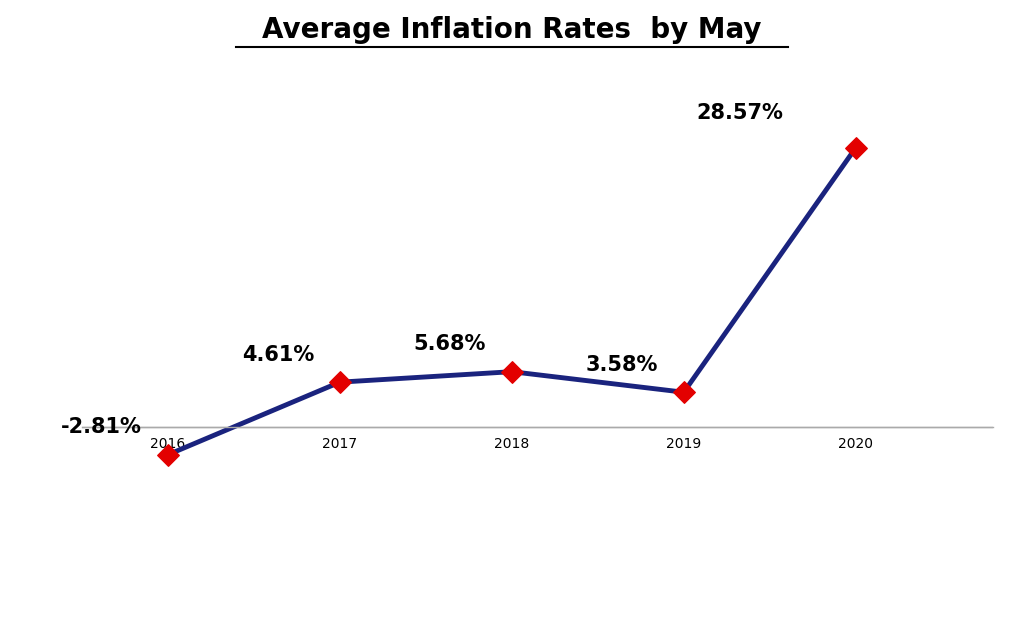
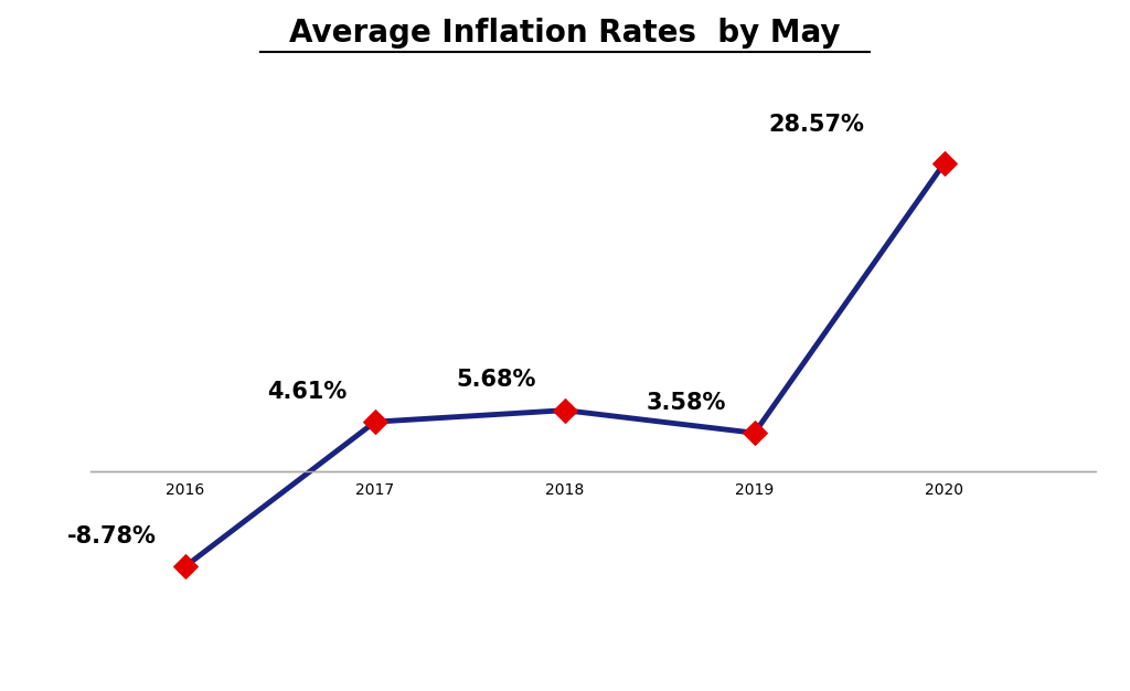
2016: -2.81% -> -8.78%
